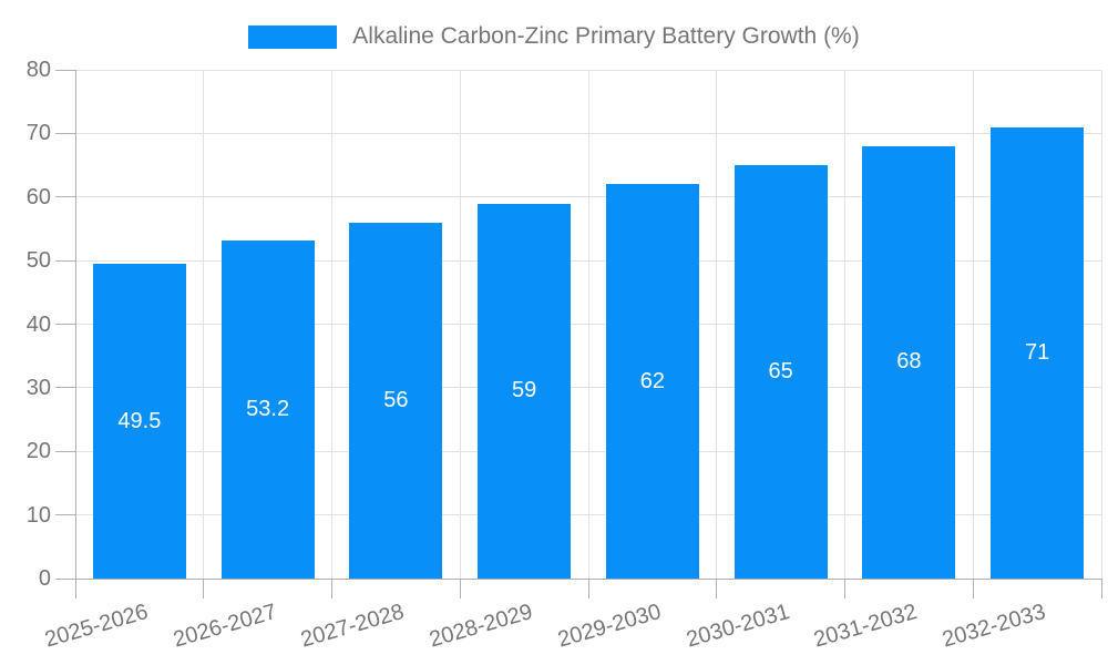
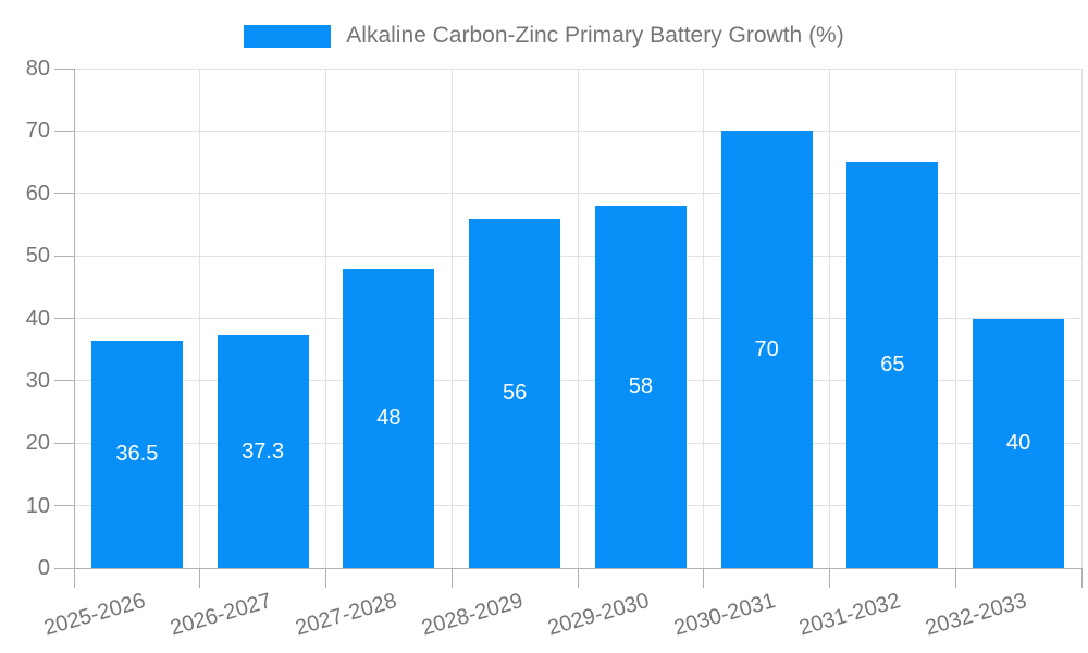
2025-2026: 49.5 -> 36.5
2026-2027: 53.2 -> 37.3
2027-2028: 56 -> 48
2028-2029: 59 -> 56
2029-2030: 62 -> 58
2030-2031: 65 -> 70
2031-2032: 68 -> 65
2032-2033: 71 -> 40
